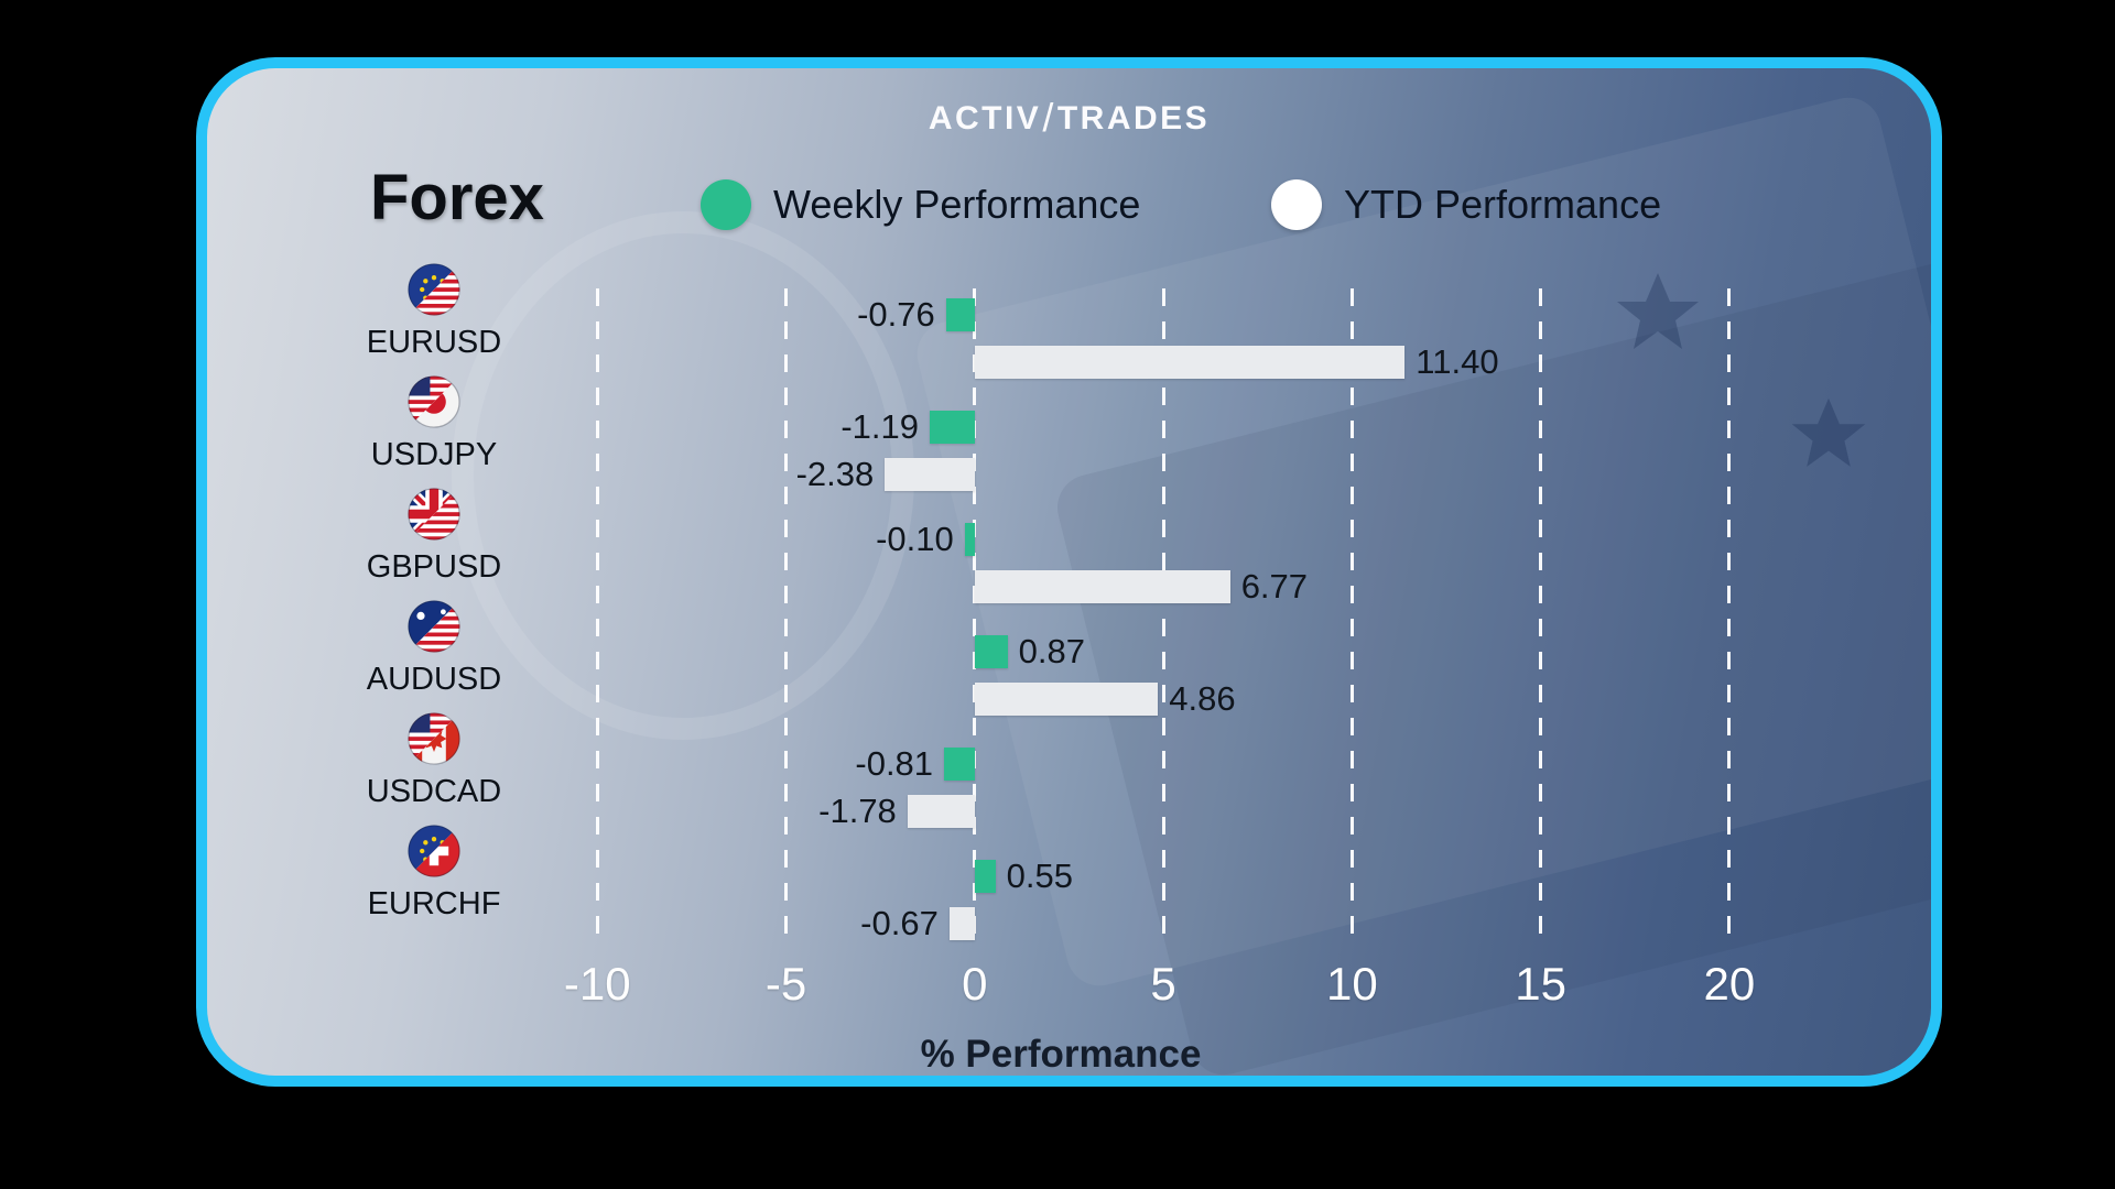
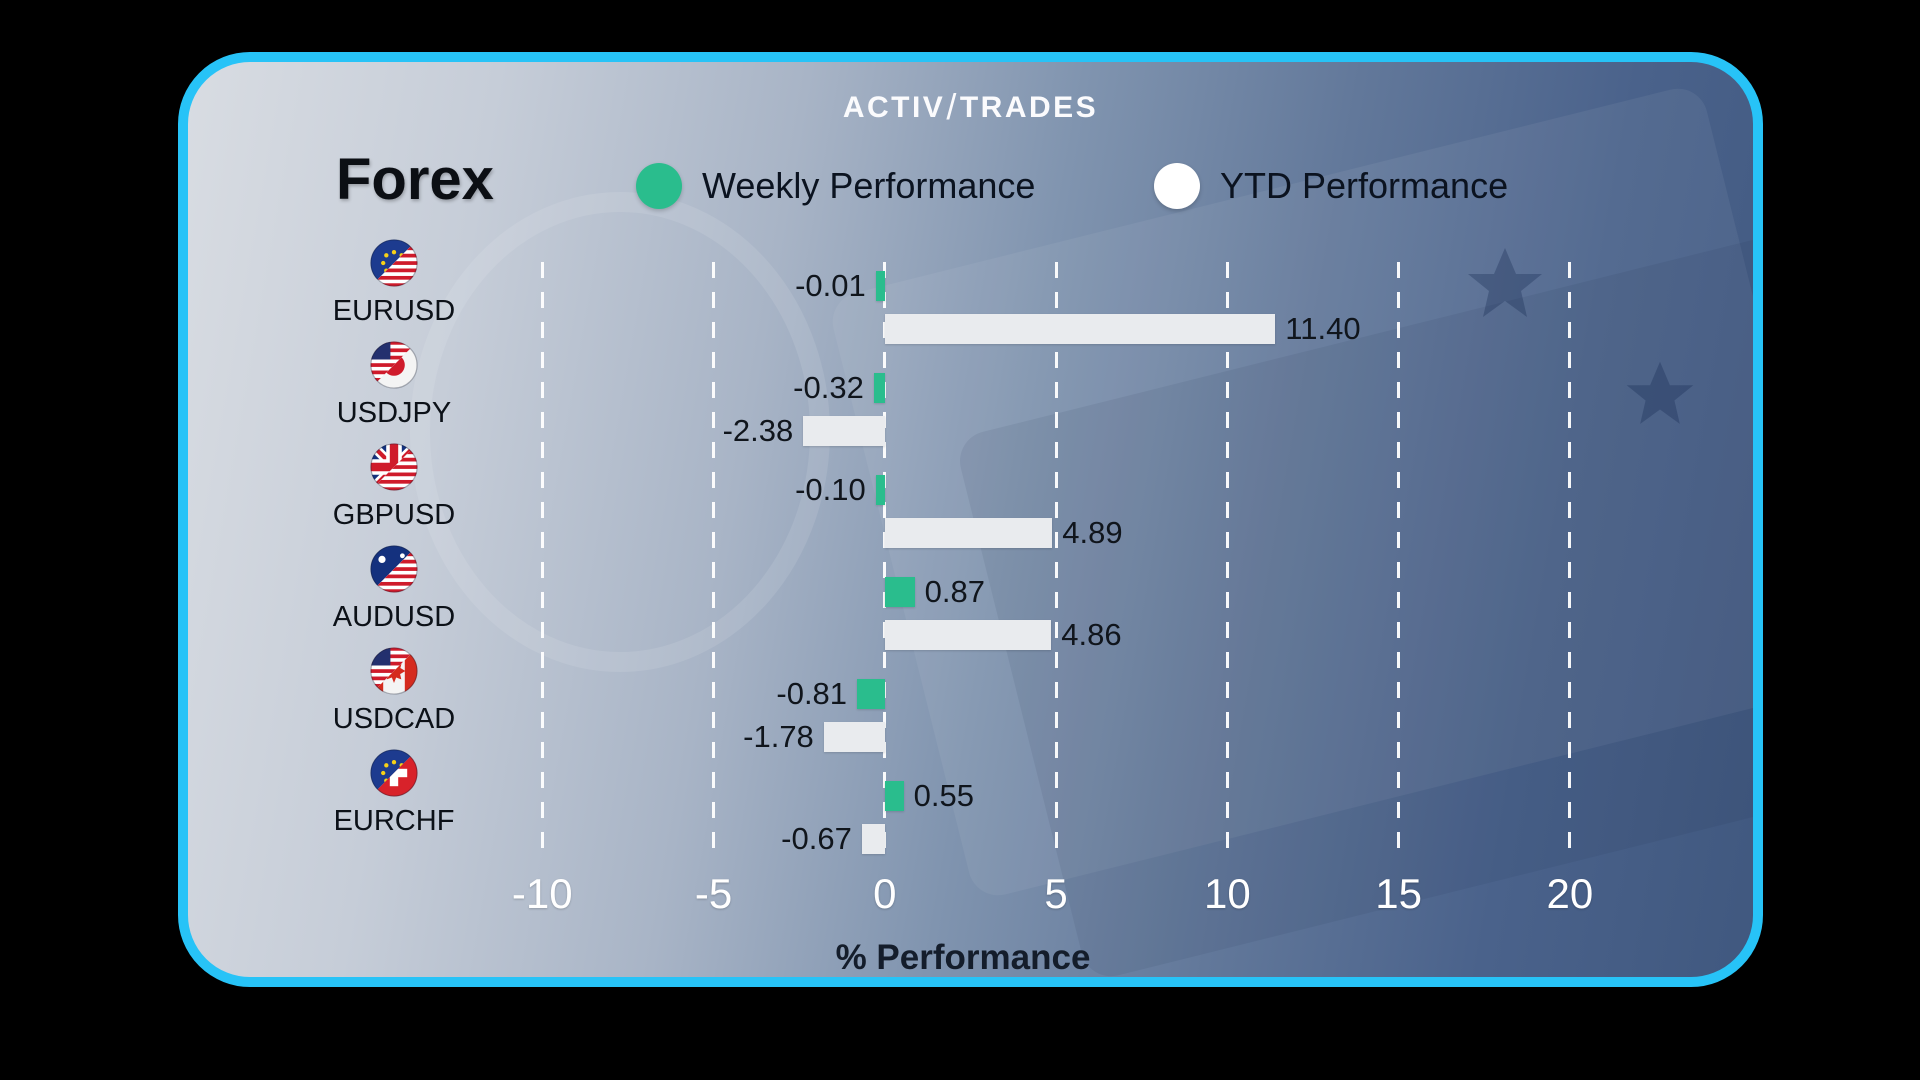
Weekly Performance/EURUSD: -0.76 -> -0.01
Weekly Performance/USDJPY: -1.19 -> -0.32
YTD Performance/GBPUSD: 6.77 -> 4.89
